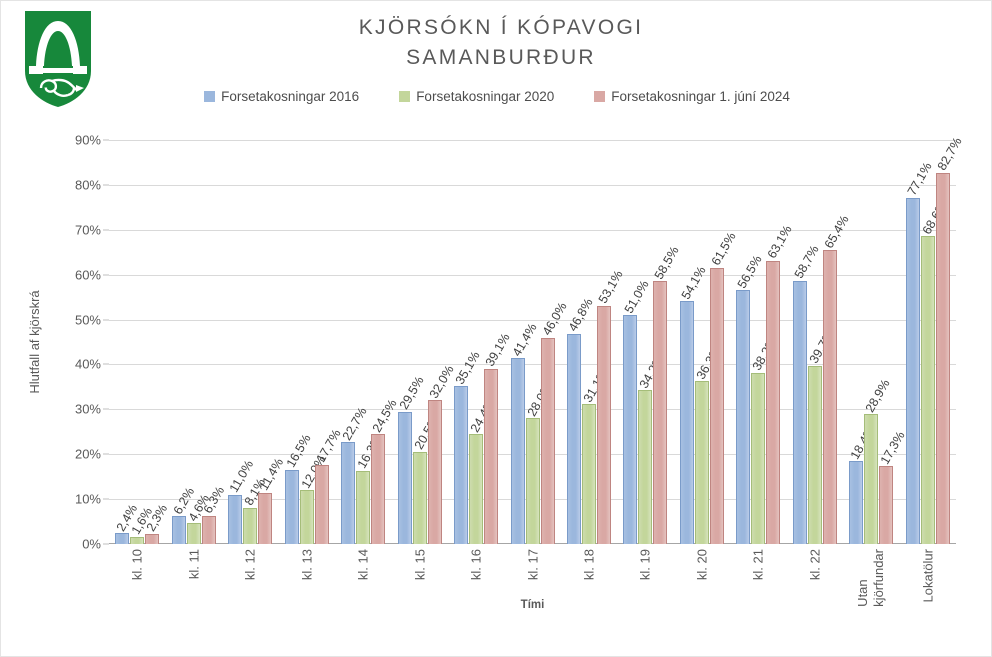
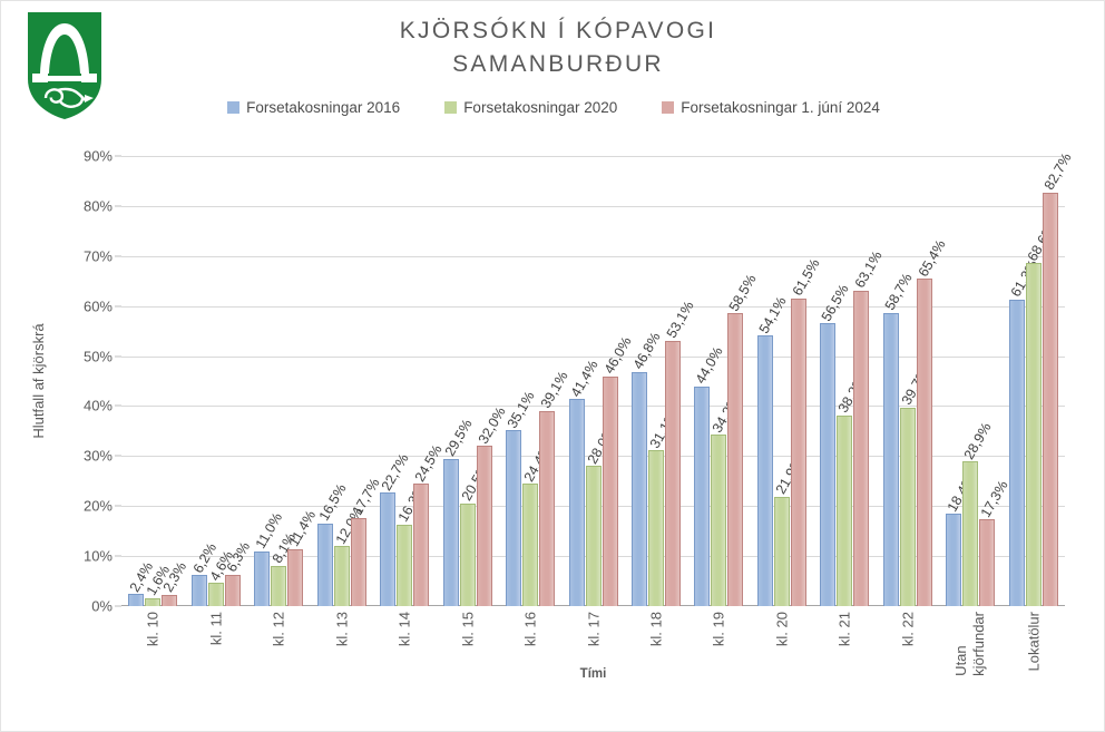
Forsetakosningar 2016/kl. 19: 51,0% -> 44,0%
Forsetakosningar 2020/kl. 20: 36,3% -> 21,9%
Forsetakosningar 2016/Lokatölur: 77,1% -> 61,3%
